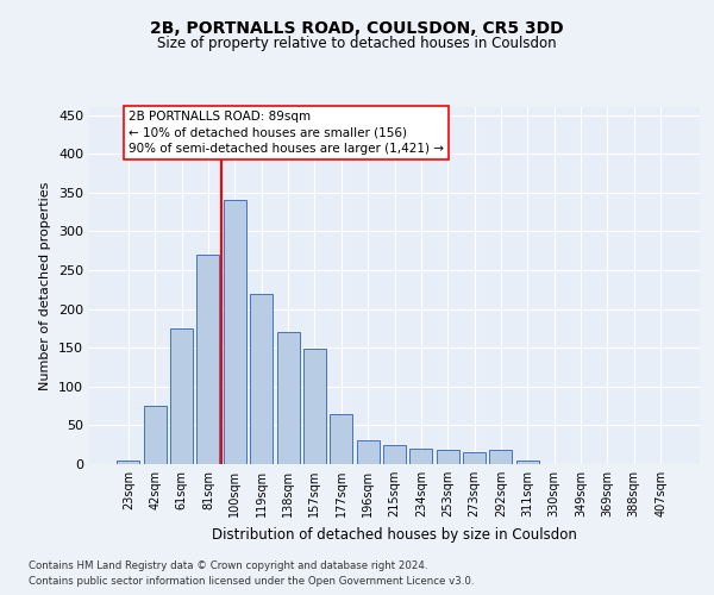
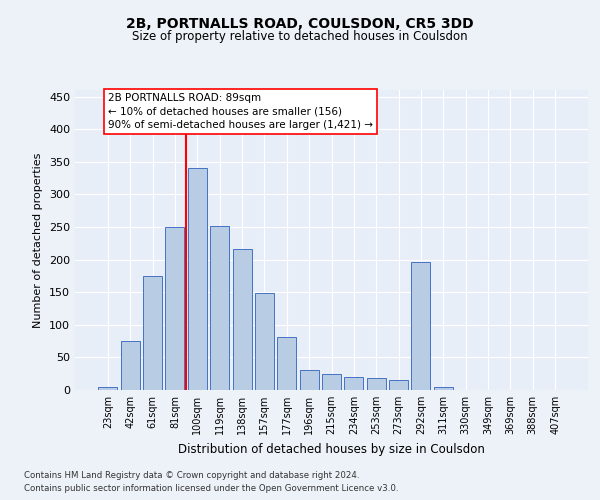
81sqm: 270 -> 250
119sqm: 220 -> 252
138sqm: 170 -> 216
177sqm: 65 -> 82
292sqm: 18 -> 196
